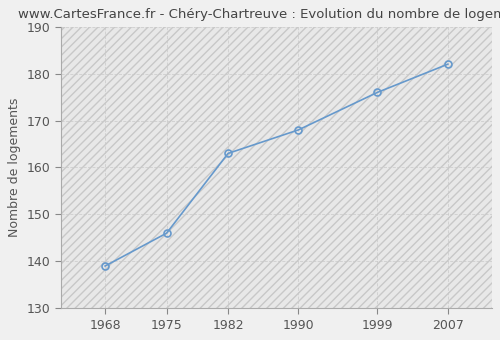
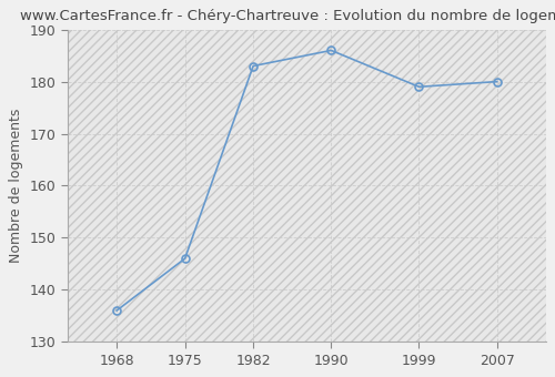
1968: 139 -> 136
1982: 163 -> 183
1990: 168 -> 186
1999: 176 -> 179
2007: 182 -> 180
